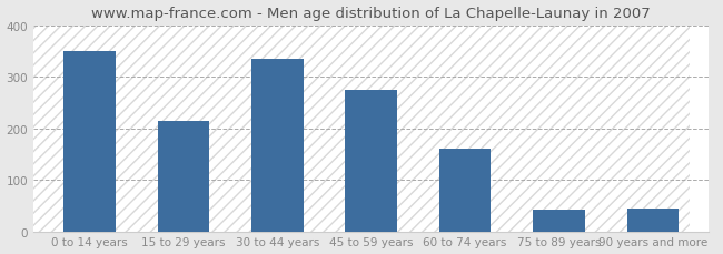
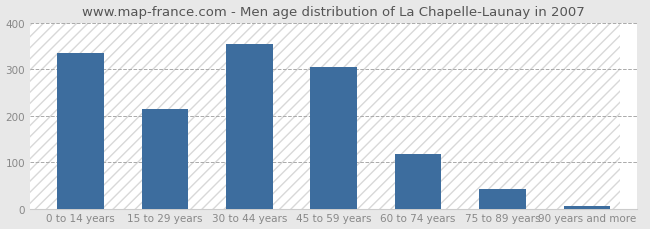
0 to 14 years: 350 -> 335
30 to 44 years: 335 -> 355
45 to 59 years: 275 -> 305
60 to 74 years: 160 -> 118
90 years and more: 45 -> 5
